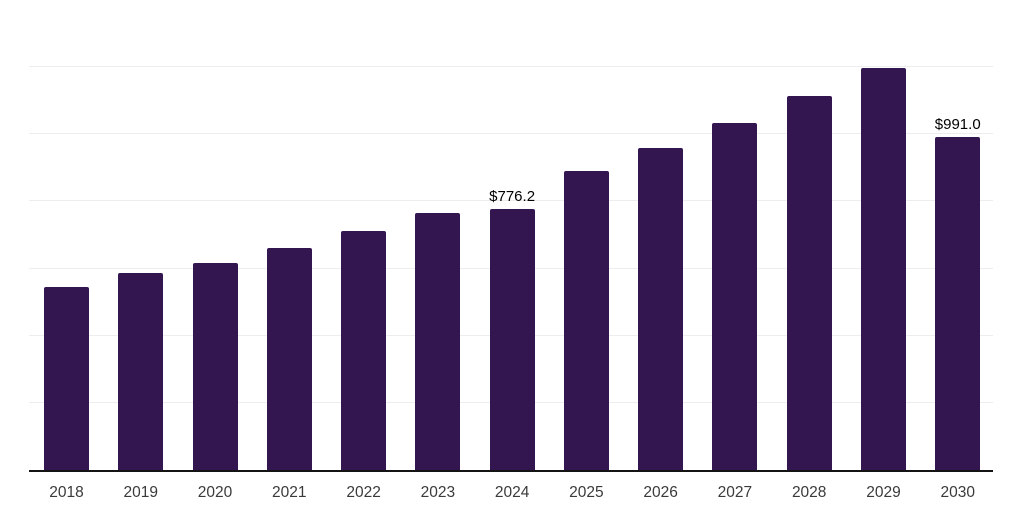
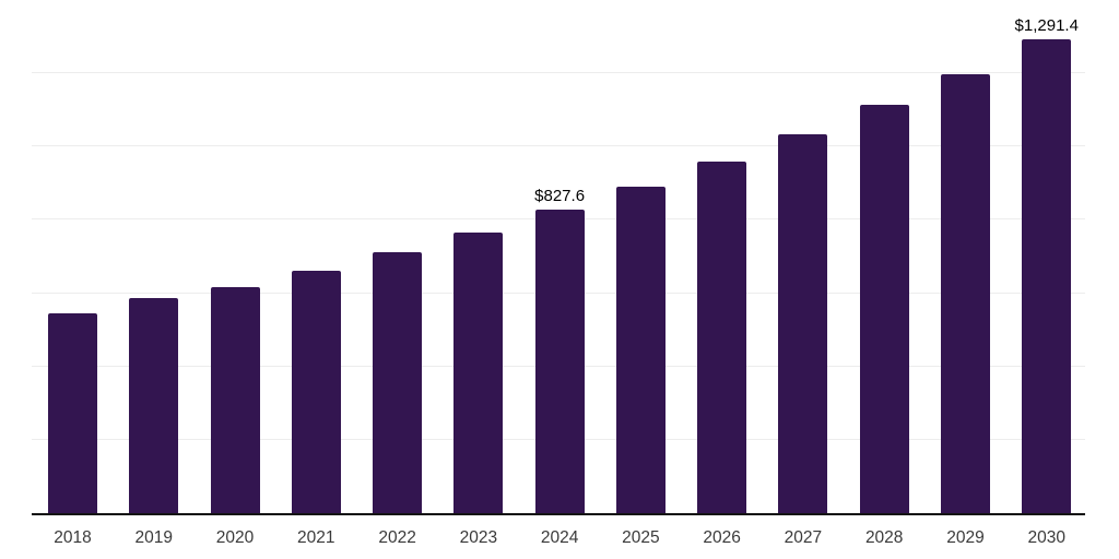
2024: $776.2 -> $827.6
2030: $991.0 -> $1,291.4
